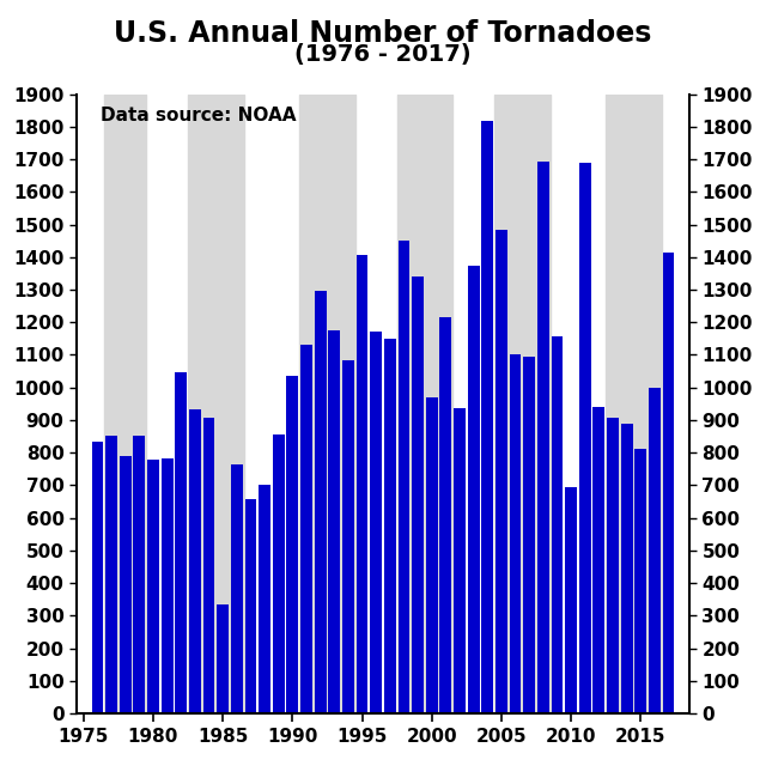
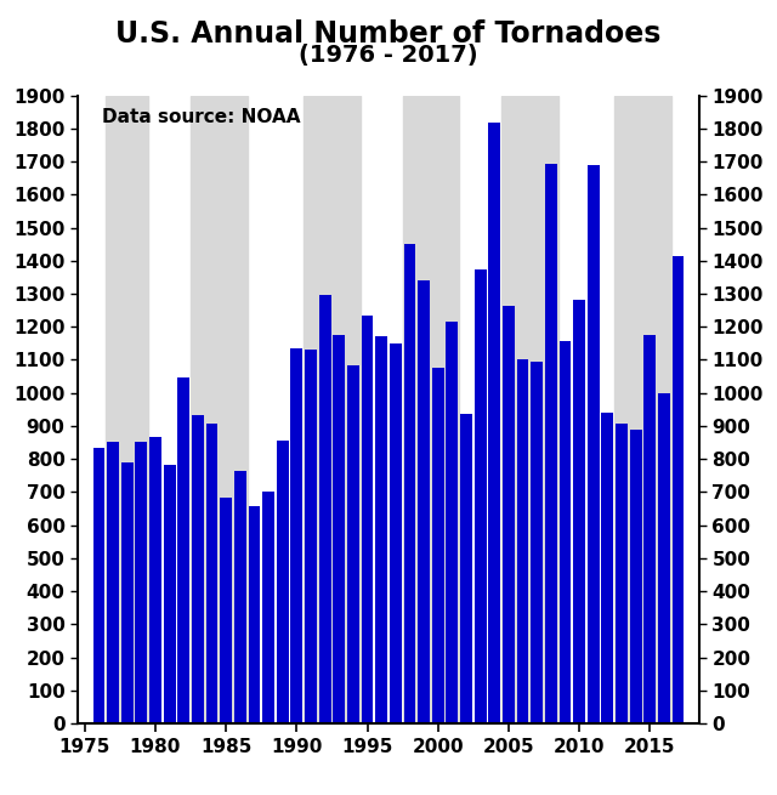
1980: 780 -> 866
1985: 335 -> 684
1990: 1035 -> 1133
1995: 1405 -> 1235
2000: 970 -> 1075
2005: 1485 -> 1264
2010: 695 -> 1282
2015: 810 -> 1177
